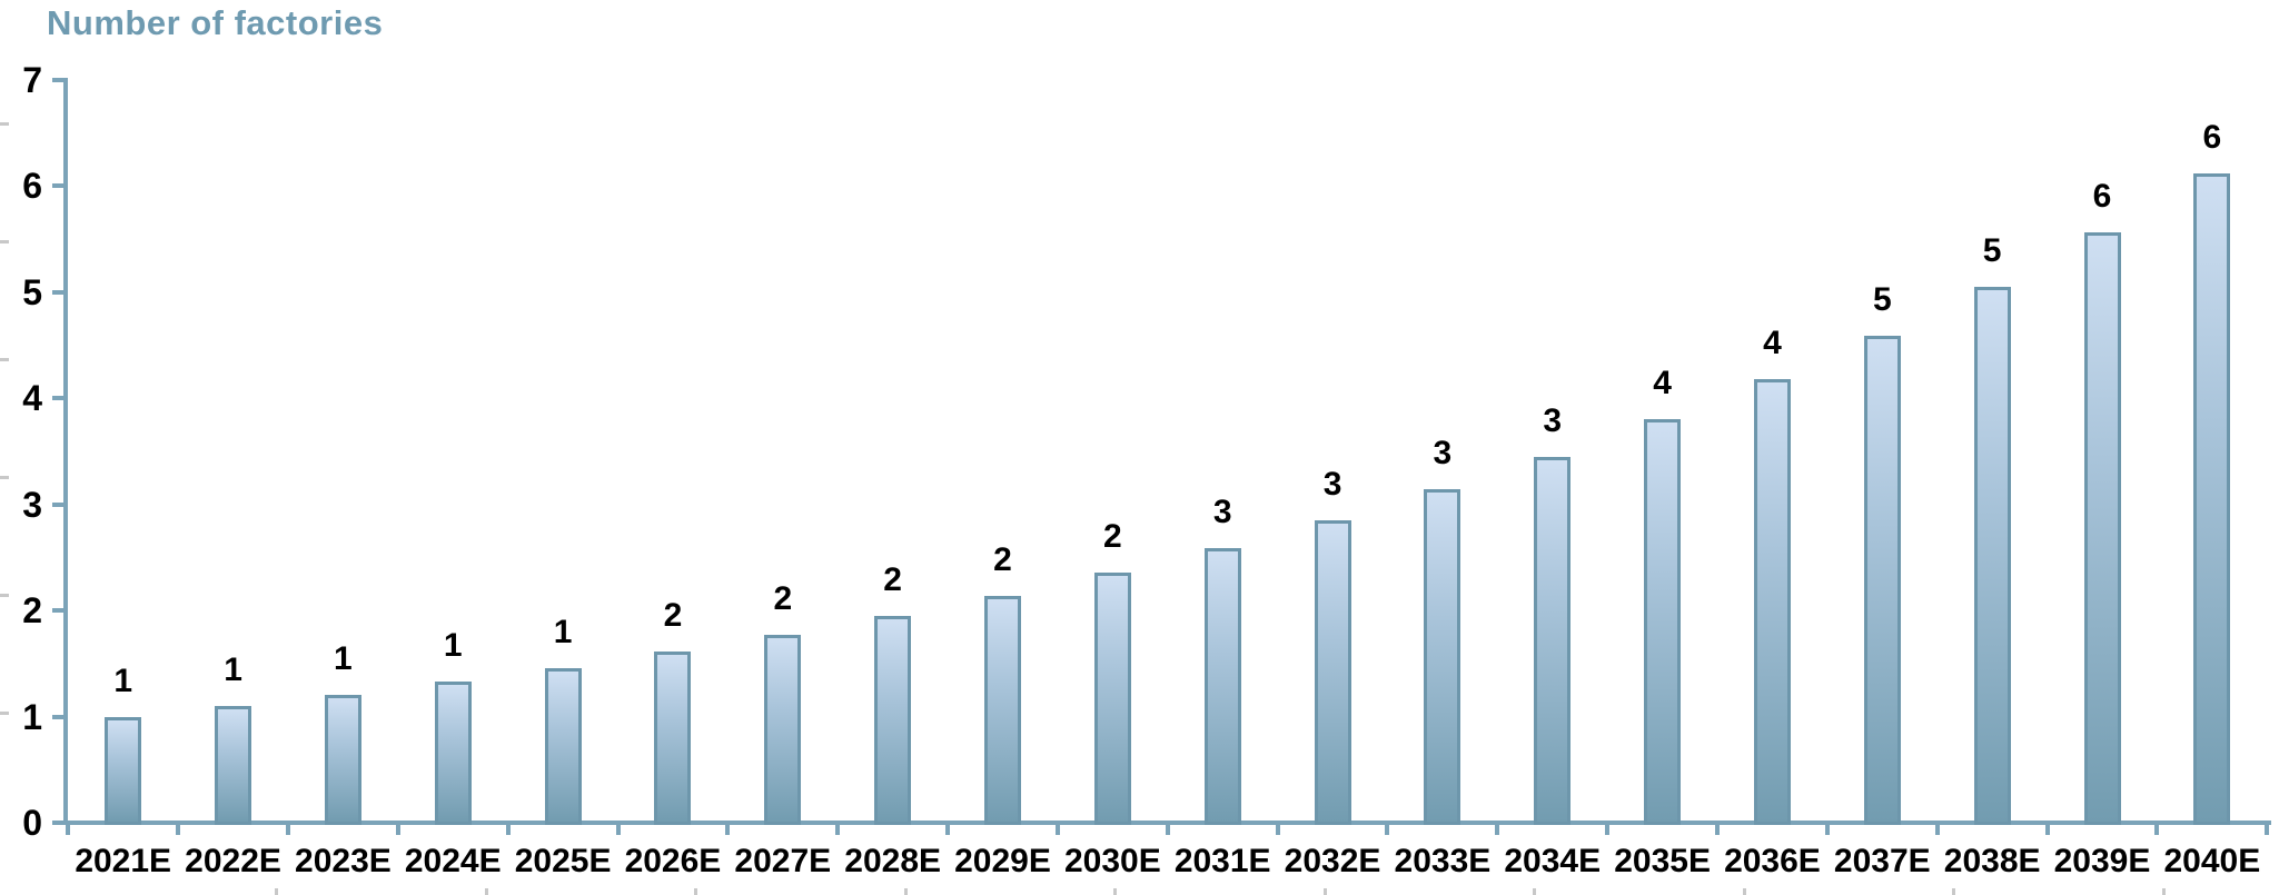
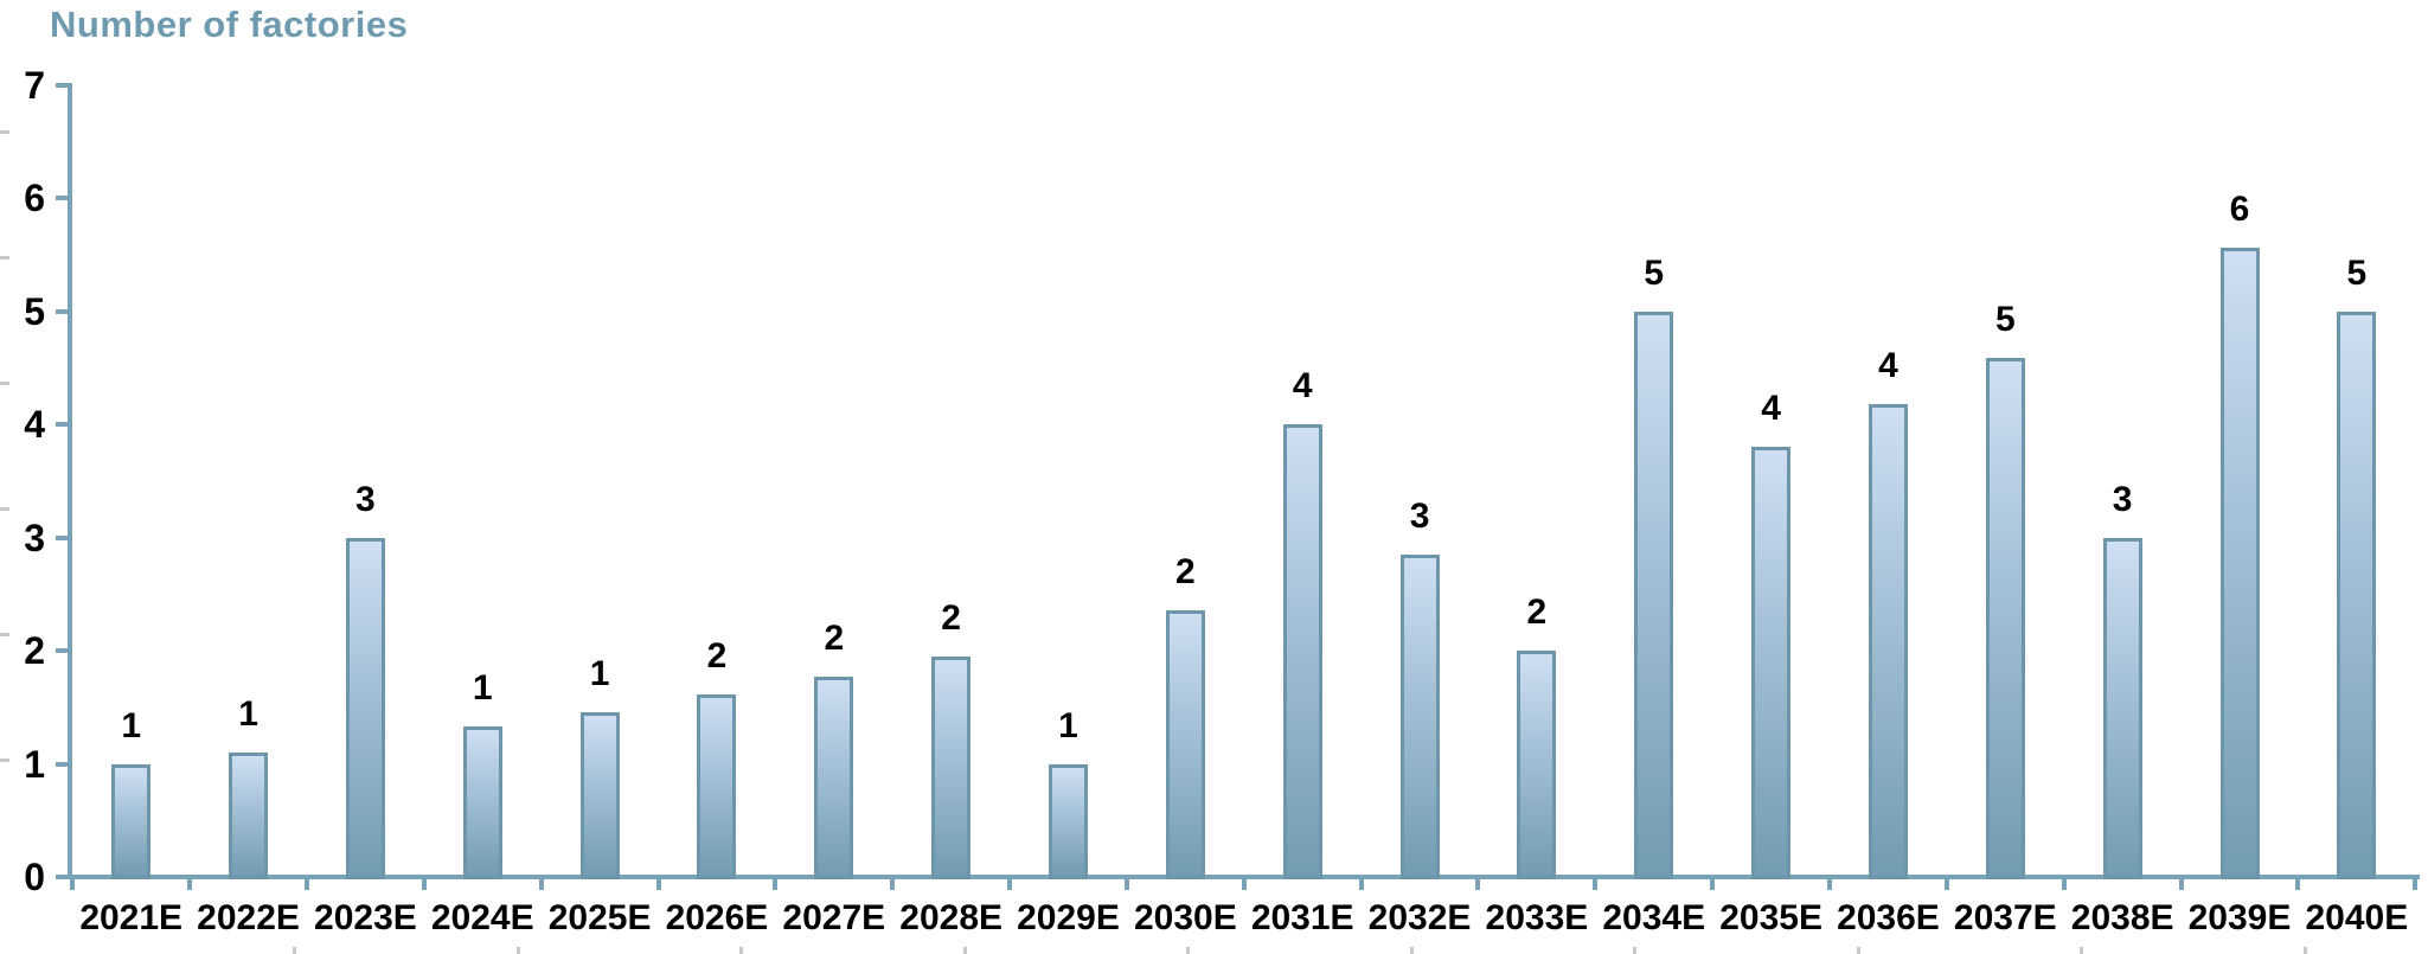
2023E: 1 -> 3
2029E: 2 -> 1
2031E: 3 -> 4
2033E: 3 -> 2
2034E: 3 -> 5
2038E: 5 -> 3
2040E: 6 -> 5
